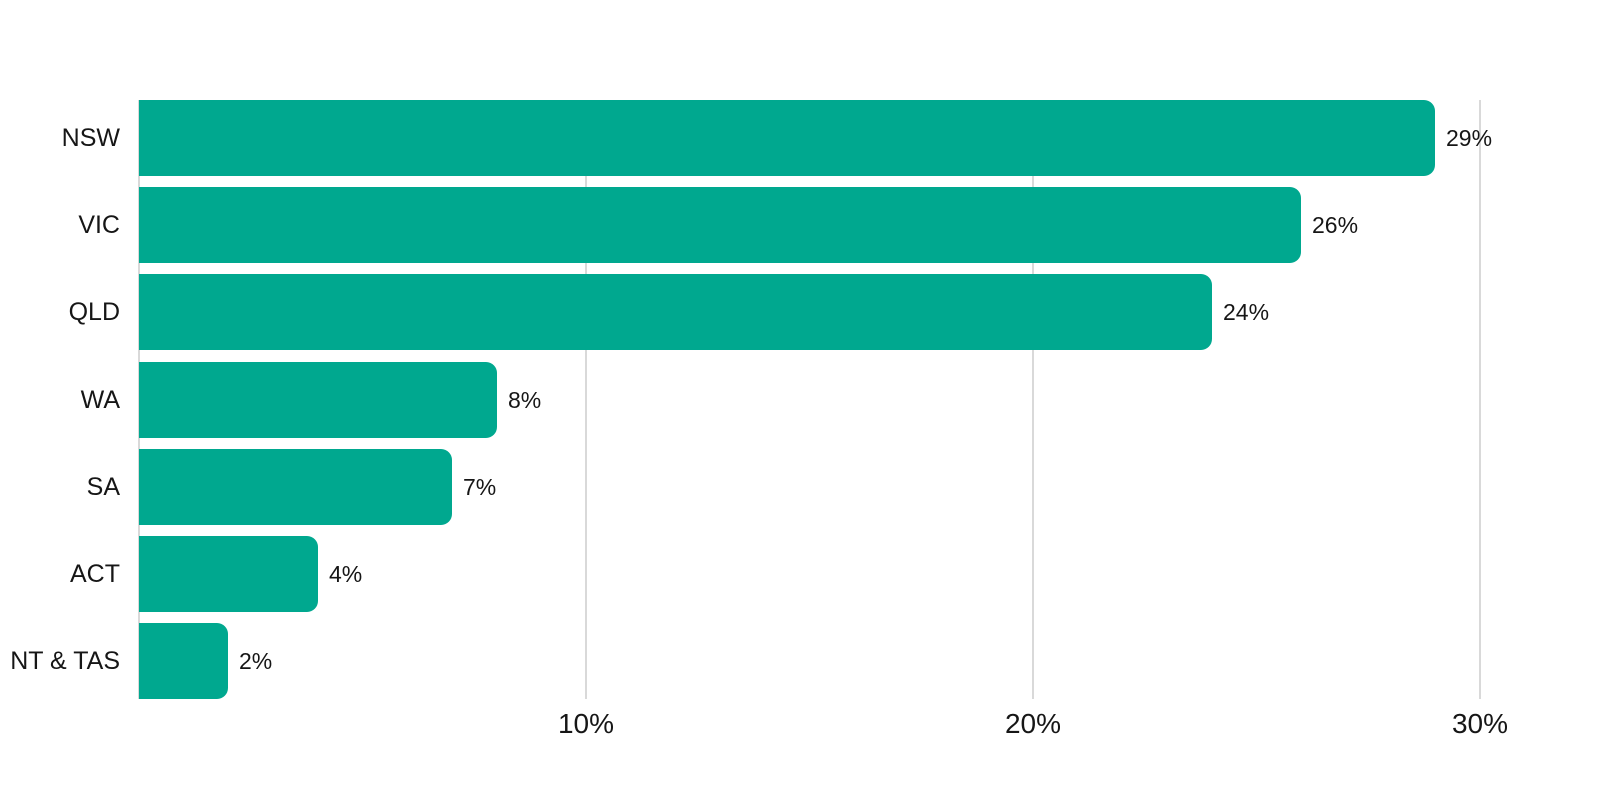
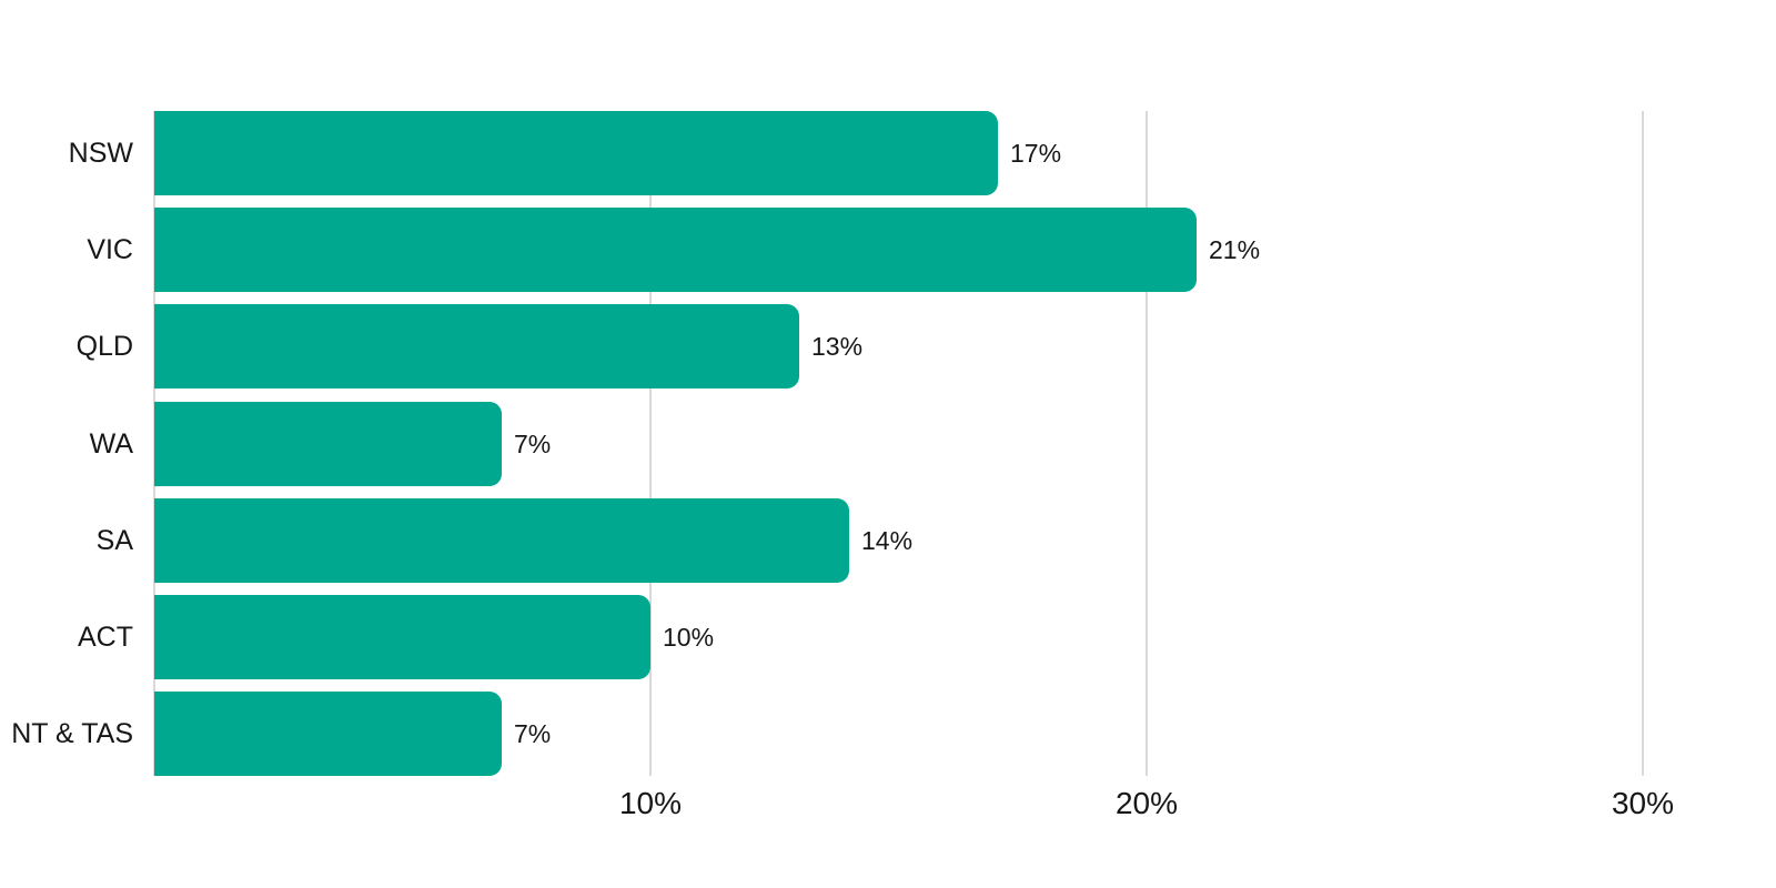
NSW: 29% -> 17%
VIC: 26% -> 21%
QLD: 24% -> 13%
WA: 8% -> 7%
SA: 7% -> 14%
ACT: 4% -> 10%
NT & TAS: 2% -> 7%
